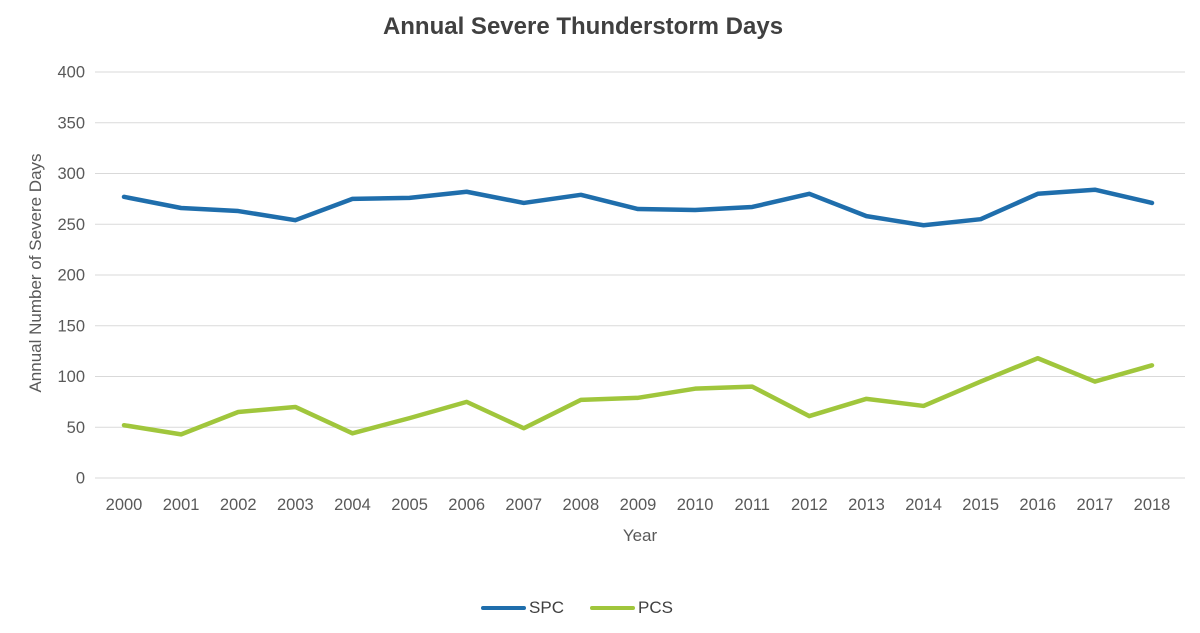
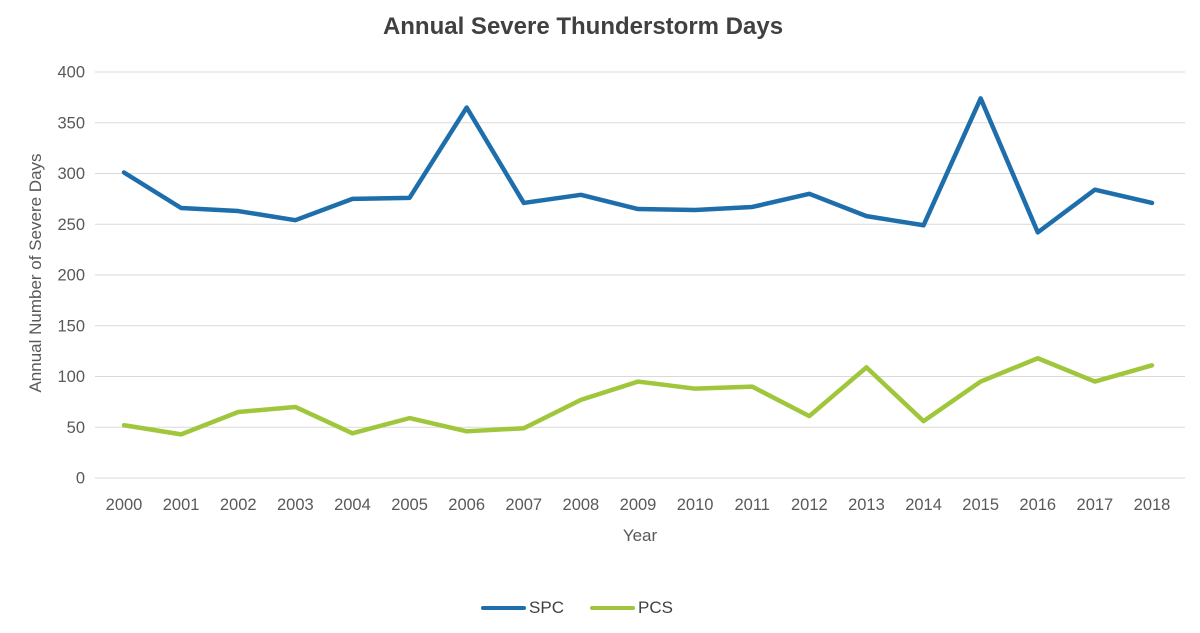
SPC/2000: 277 -> 301
SPC/2006: 282 -> 365
PCS/2006: 75 -> 46
PCS/2009: 79 -> 95
PCS/2013: 78 -> 109
PCS/2014: 71 -> 56
SPC/2015: 255 -> 374
SPC/2016: 280 -> 242
